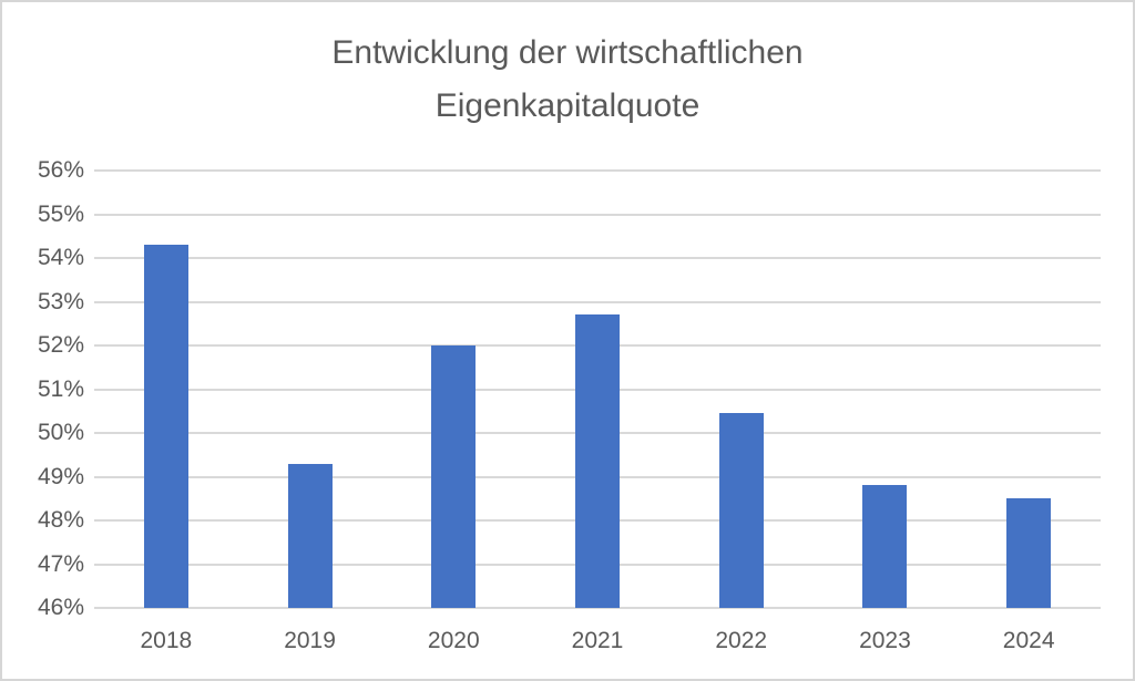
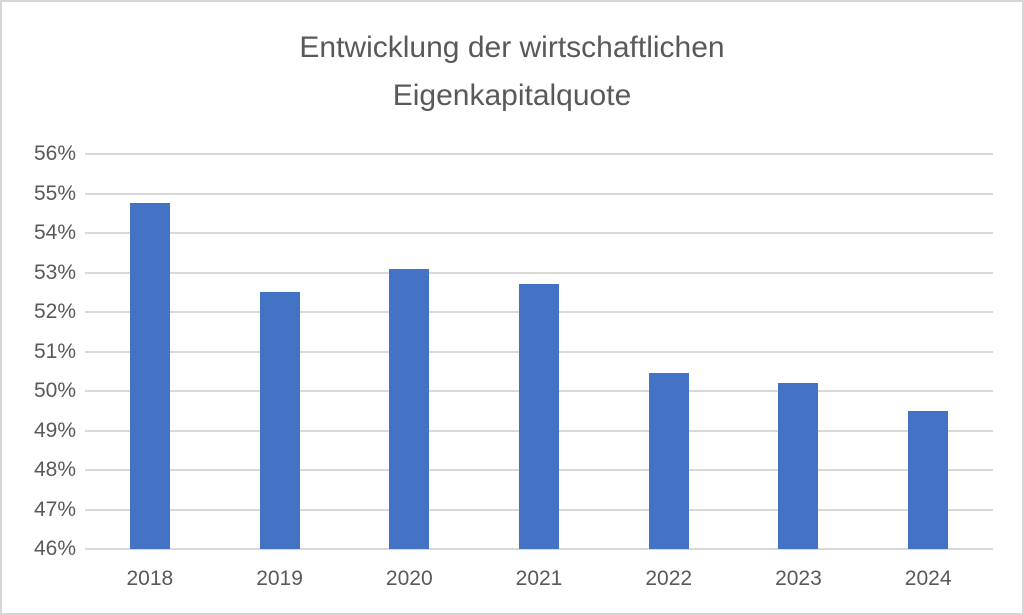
2018: 54.3% -> 54.8%
2019: 49.3% -> 52.5%
2020: 52.0% -> 53.1%
2023: 48.8% -> 50.2%
2024: 48.5% -> 49.5%
